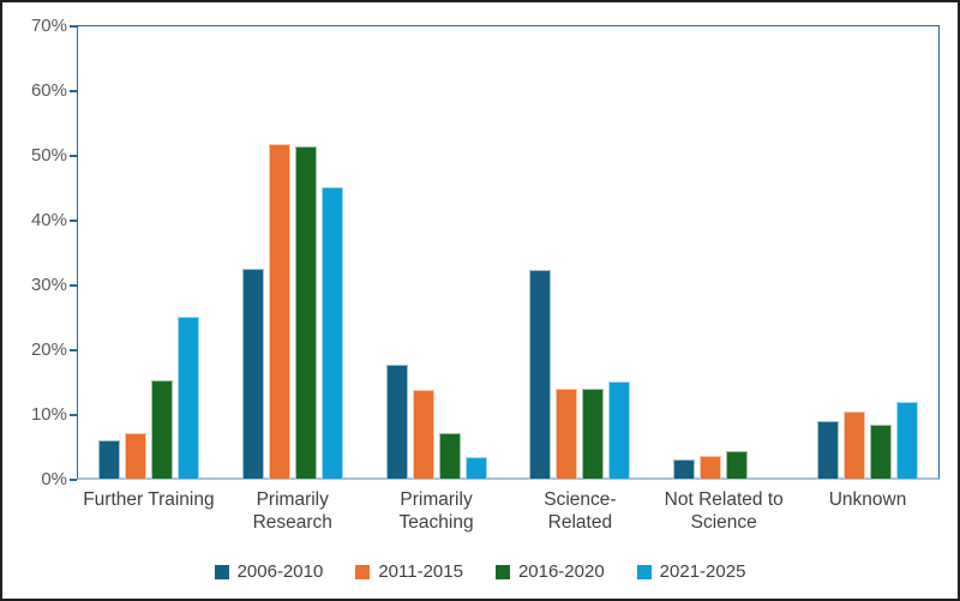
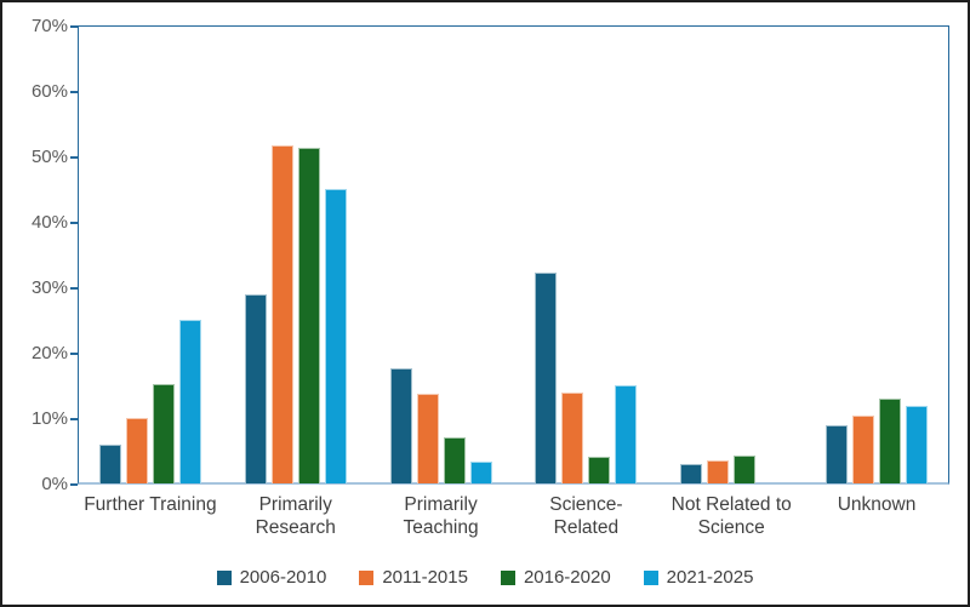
2011-2015/Further Training: 7% -> 10%
2006-2010/Primarily Research: 32% -> 29%
2016-2020/Science-Related: 14% -> 4%
2016-2020/Unknown: 8% -> 13%
